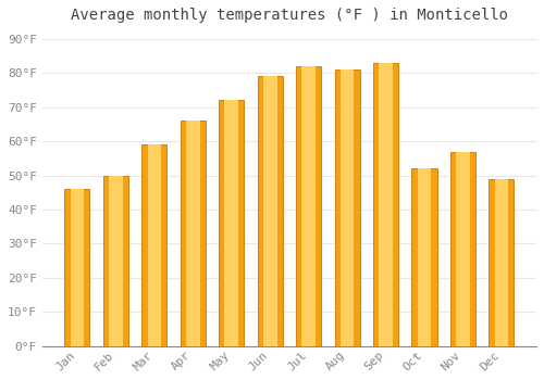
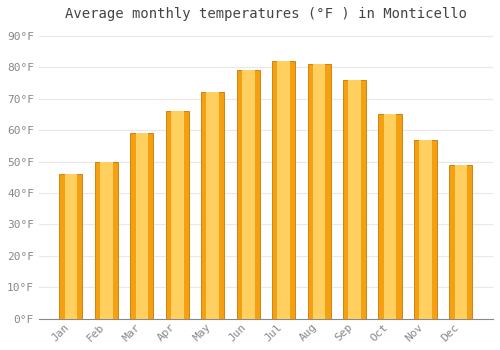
Sep: 83°F -> 76°F
Oct: 52°F -> 65°F
